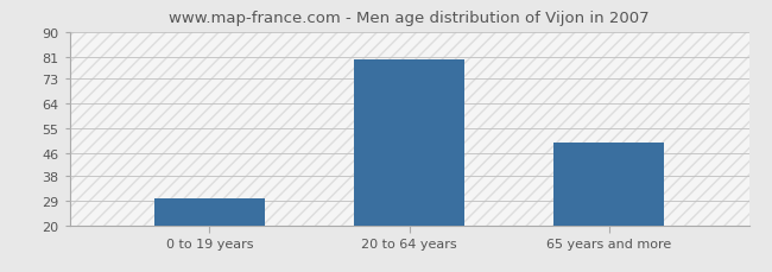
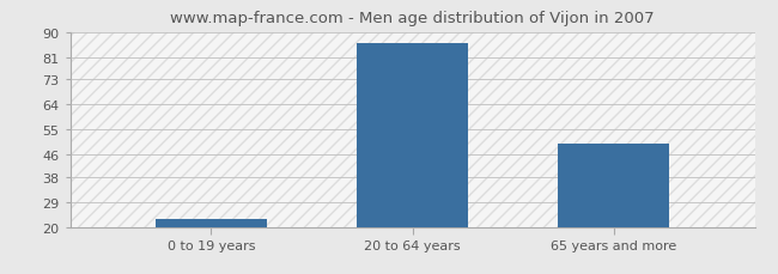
0 to 19 years: 30 -> 23
20 to 64 years: 80 -> 86
